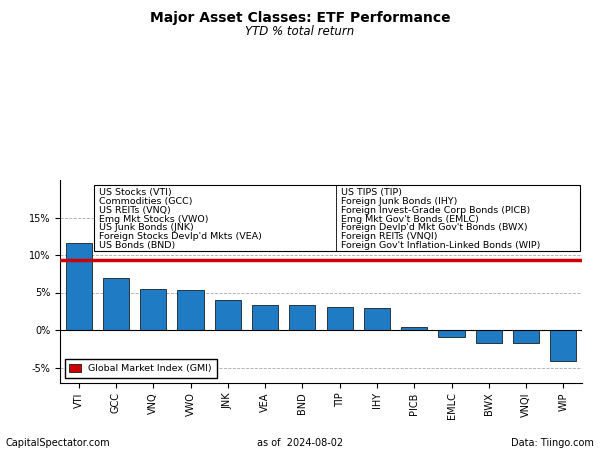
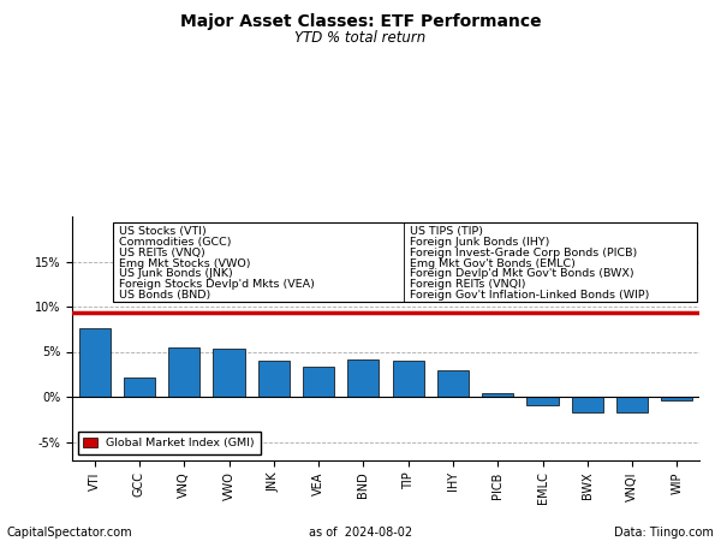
VTI: 11.6% -> 7.6%
GCC: 7.0% -> 2.2%
BND: 3.3% -> 4.2%
TIP: 3.1% -> 4.0%
WIP: -4.1% -> -0.4%
